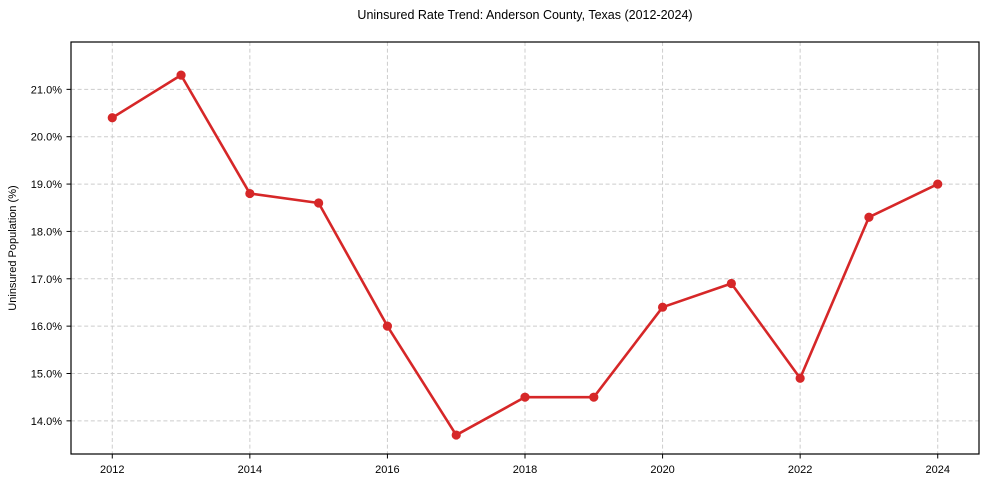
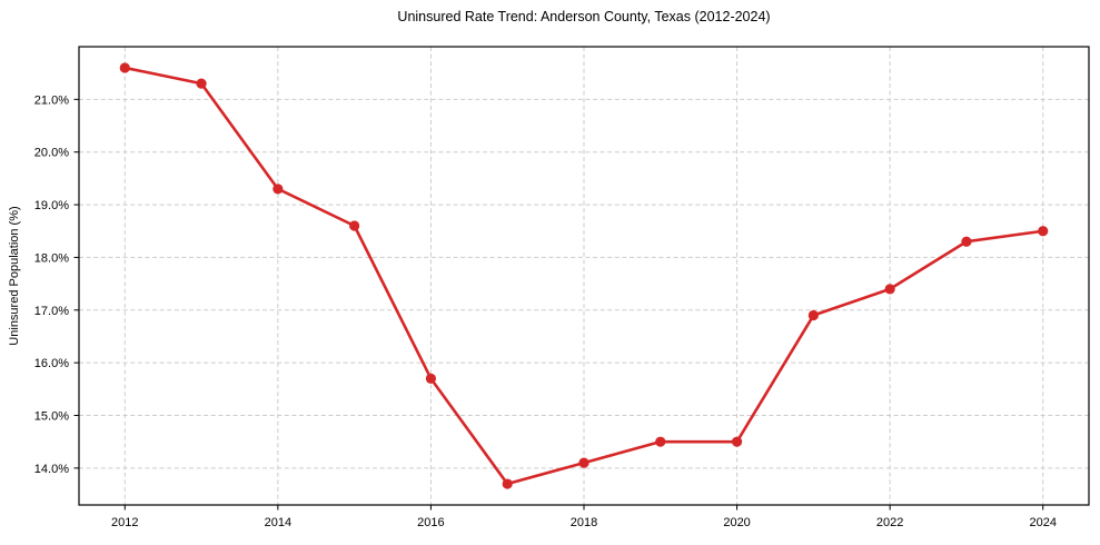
2012: 20.4% -> 21.6%
2014: 18.8% -> 19.3%
2016: 16.0% -> 15.7%
2018: 14.5% -> 14.1%
2020: 16.4% -> 14.5%
2022: 14.9% -> 17.4%
2024: 19.0% -> 18.5%
